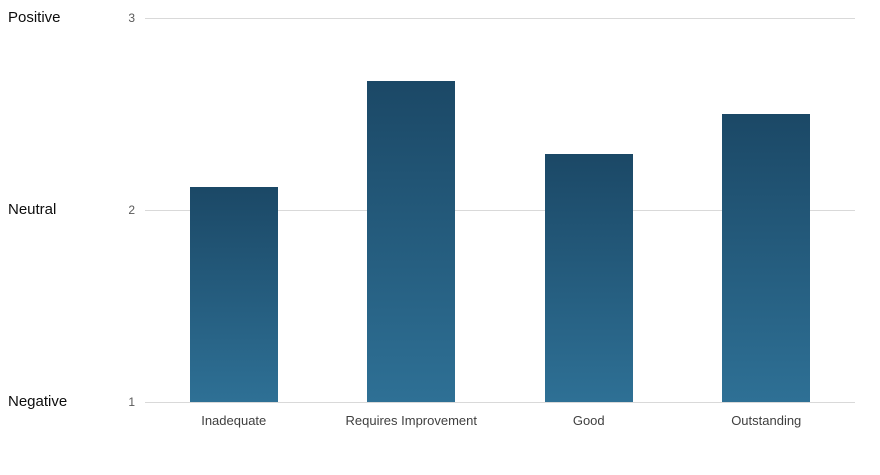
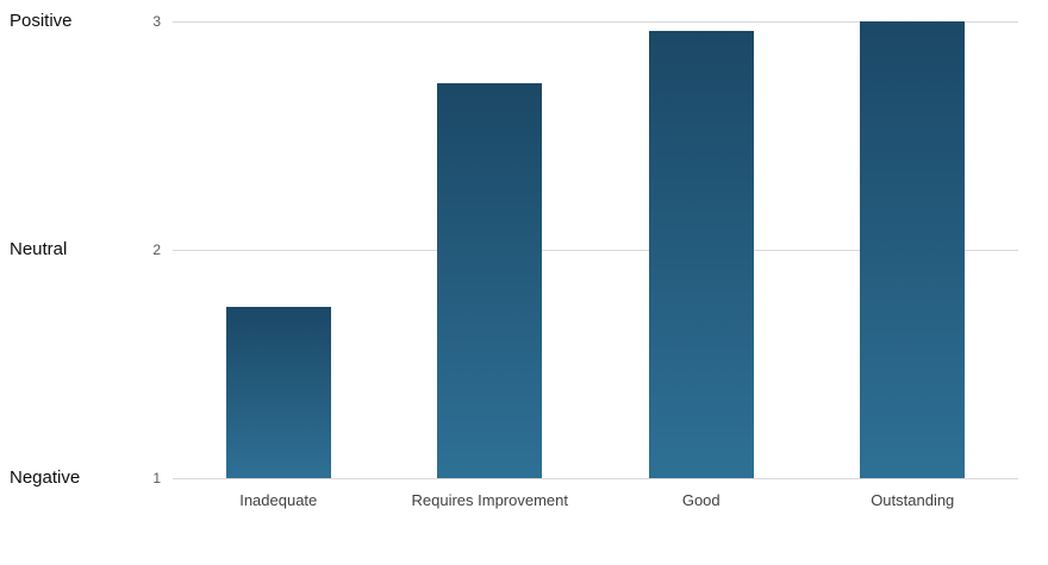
Inadequate: 2.12 -> 1.75
Requires Improvement: 2.67 -> 2.73
Good: 2.29 -> 2.96
Outstanding: 2.50 -> 3.00
